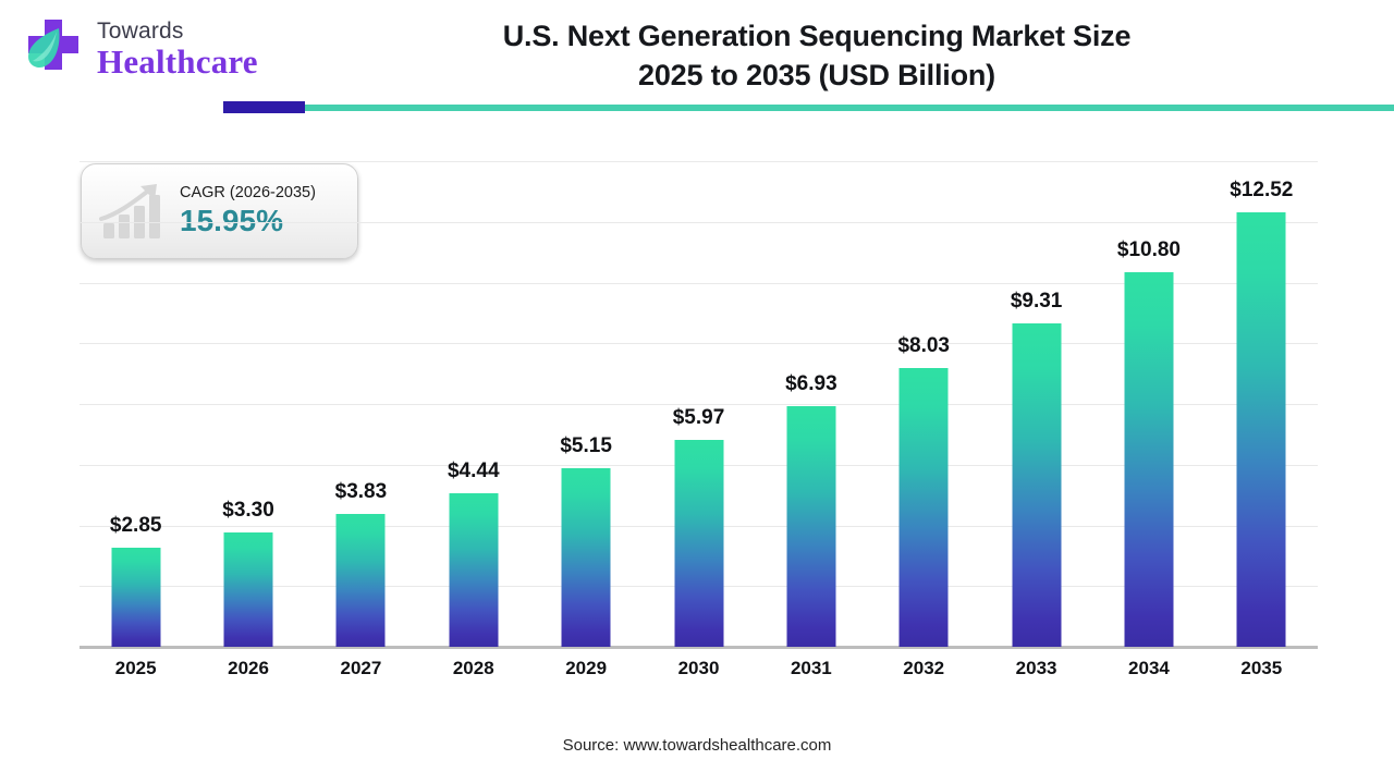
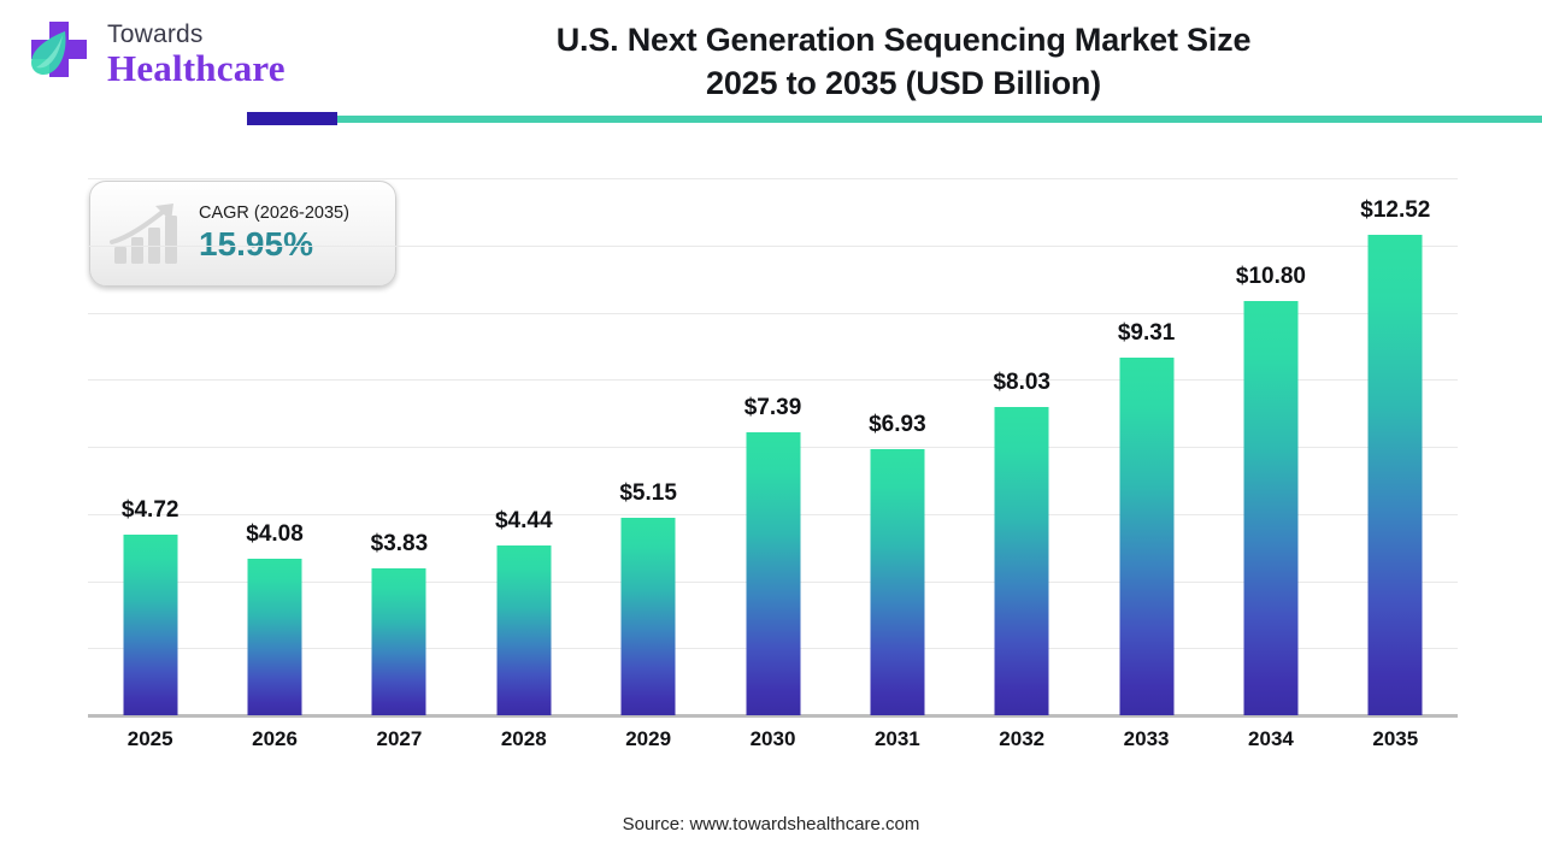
2025: $2.85 -> $4.72
2026: $3.30 -> $4.08
2030: $5.97 -> $7.39
